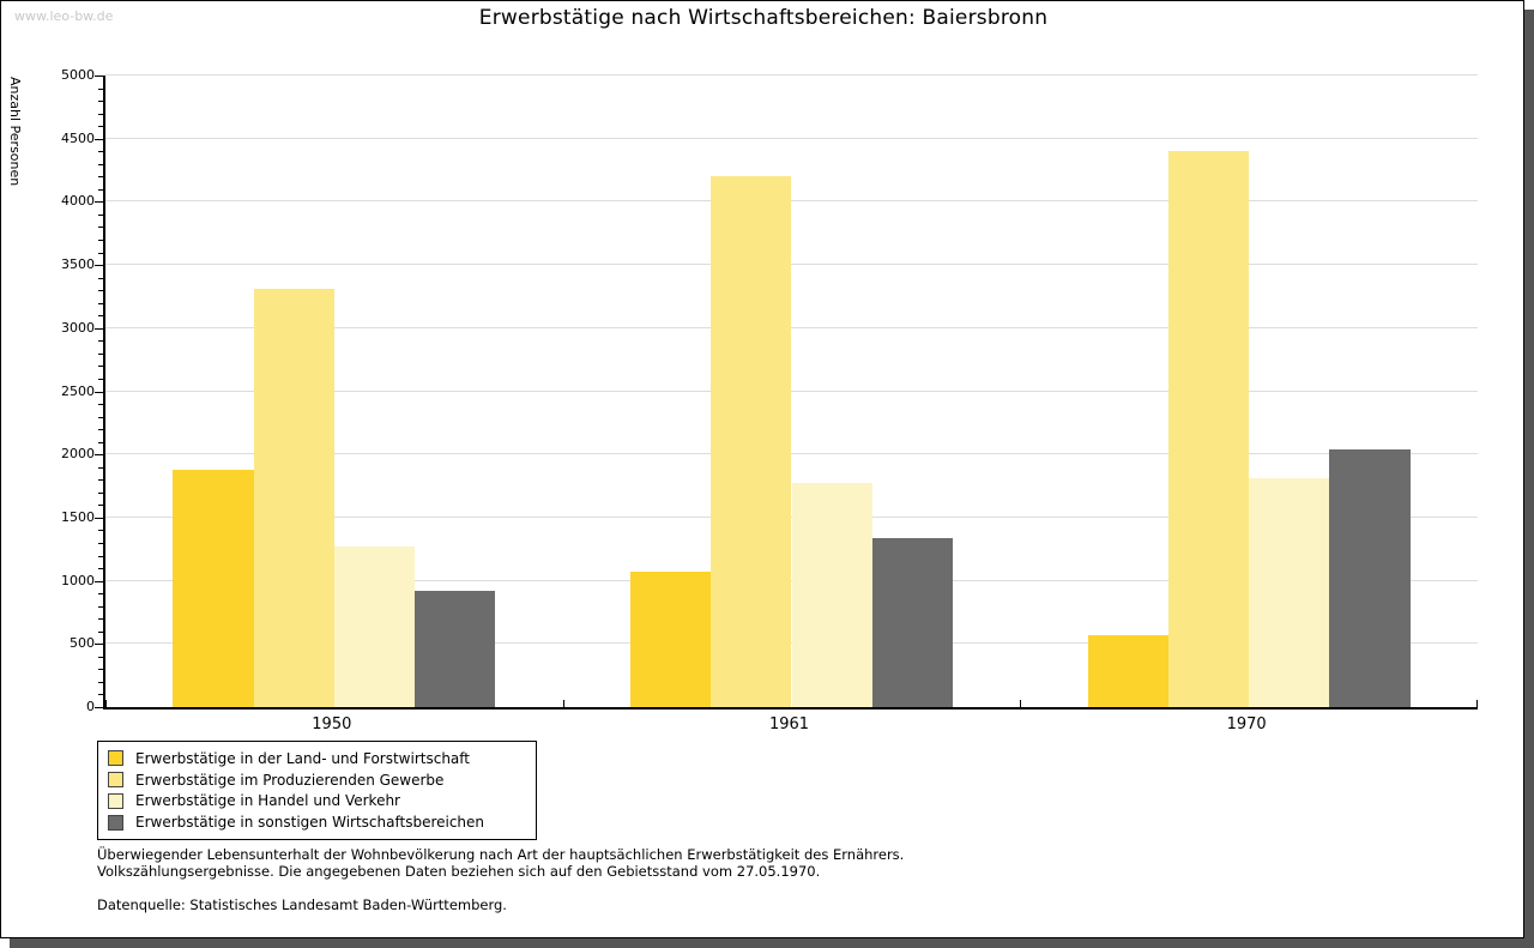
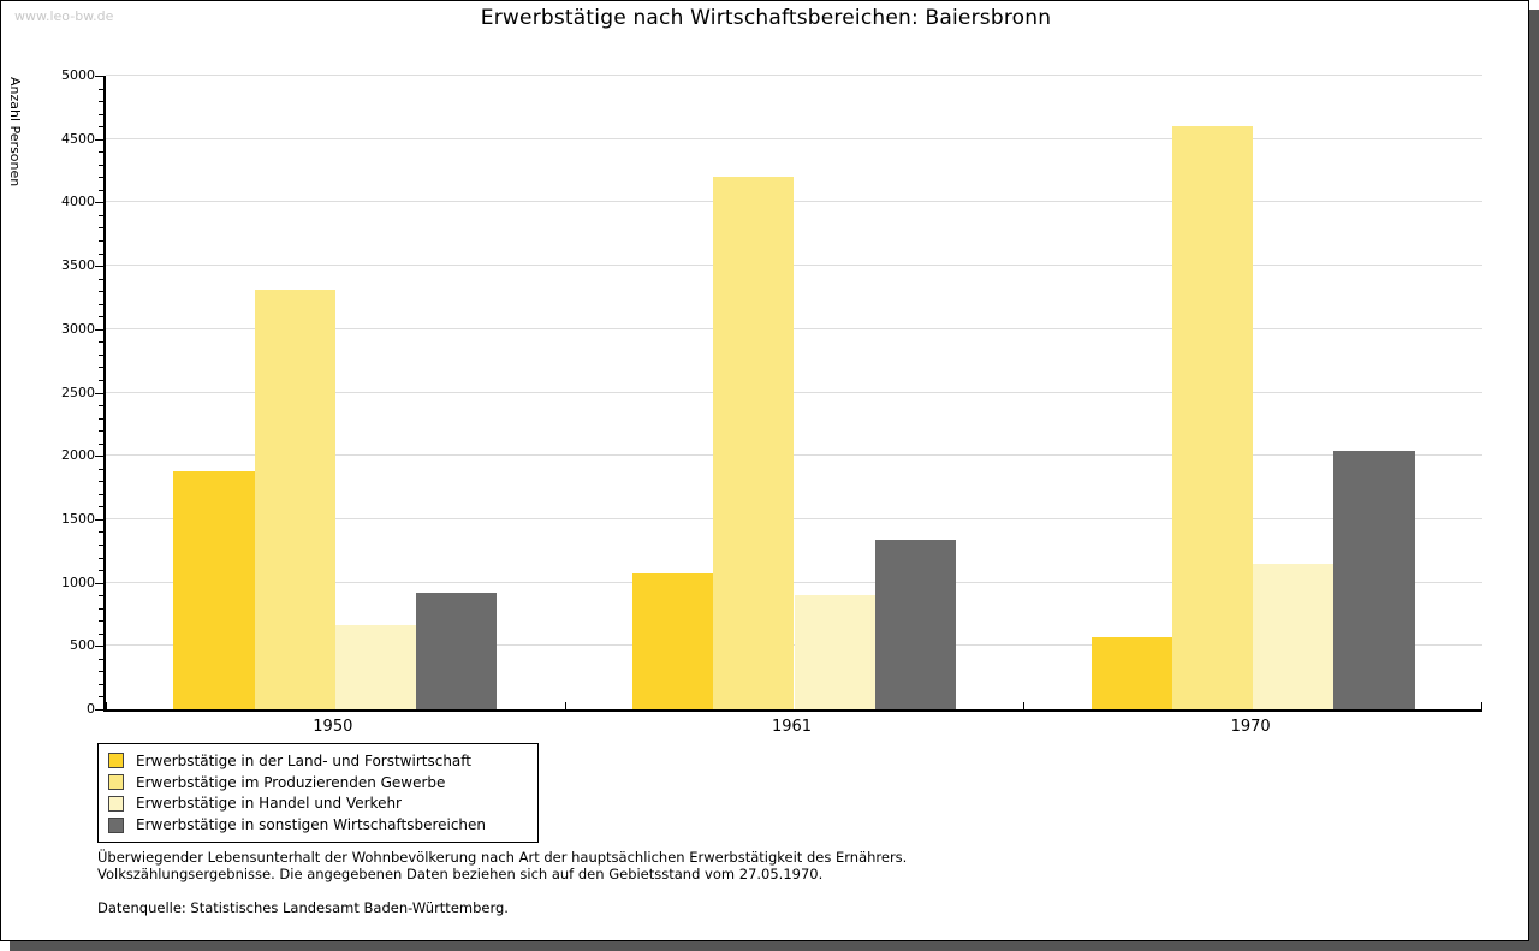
Erwerbstätige in Handel und Verkehr/1950: 1270 -> 660
Erwerbstätige in Handel und Verkehr/1961: 1770 -> 900
Erwerbstätige im Produzierenden Gewerbe/1970: 4400 -> 4600
Erwerbstätige in Handel und Verkehr/1970: 1810 -> 1150
